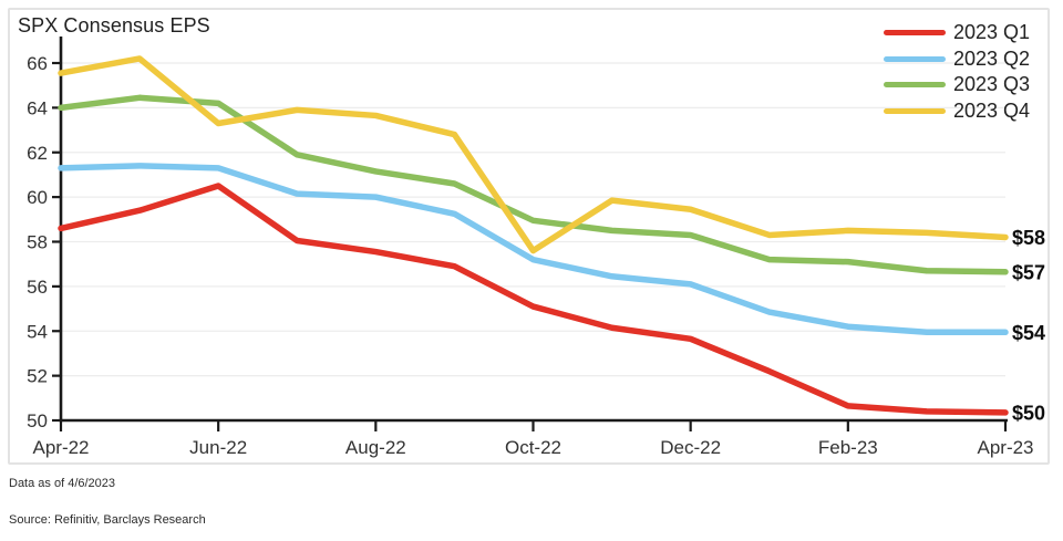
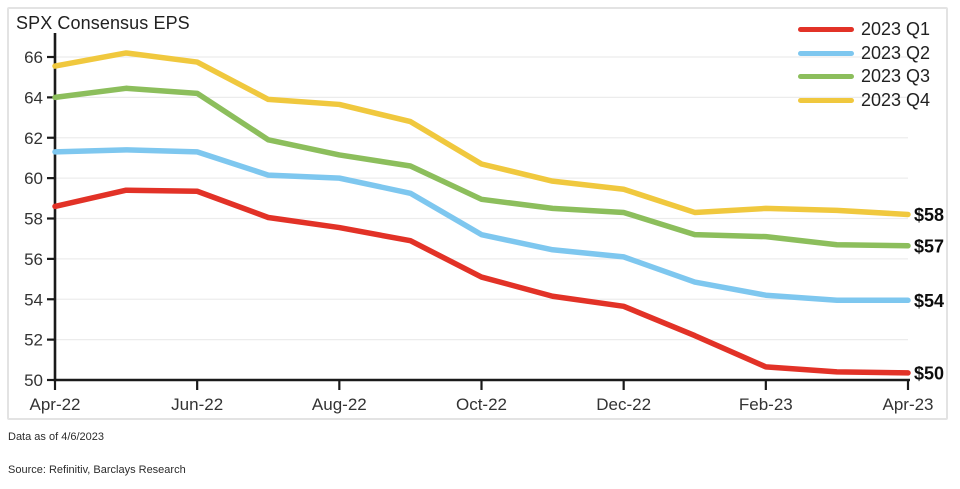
2023 Q1/Jun-22: 60.5 -> 59.4
2023 Q4/Jun-22: 63.3 -> 65.8
2023 Q4/Oct-22: 57.6 -> 60.7
